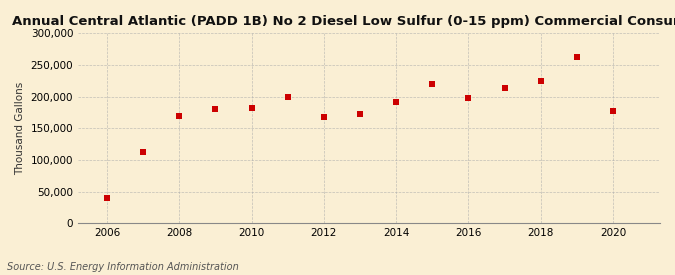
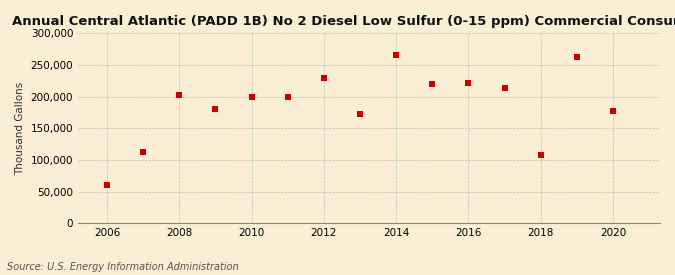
2006: 40,000 -> 60,000
2008: 170,000 -> 202,000
2010: 182,000 -> 200,000
2012: 167,000 -> 230,000
2014: 192,000 -> 266,000
2016: 198,000 -> 222,000
2018: 224,000 -> 108,000
